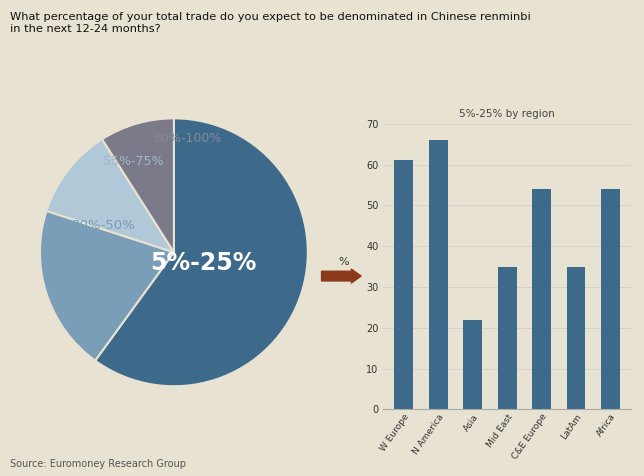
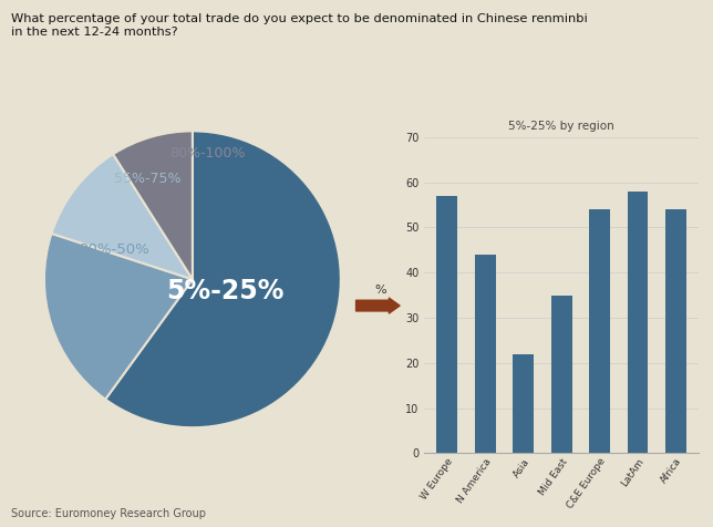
W Europe: 61 -> 57
N America: 66 -> 44
LatAm: 35 -> 58
